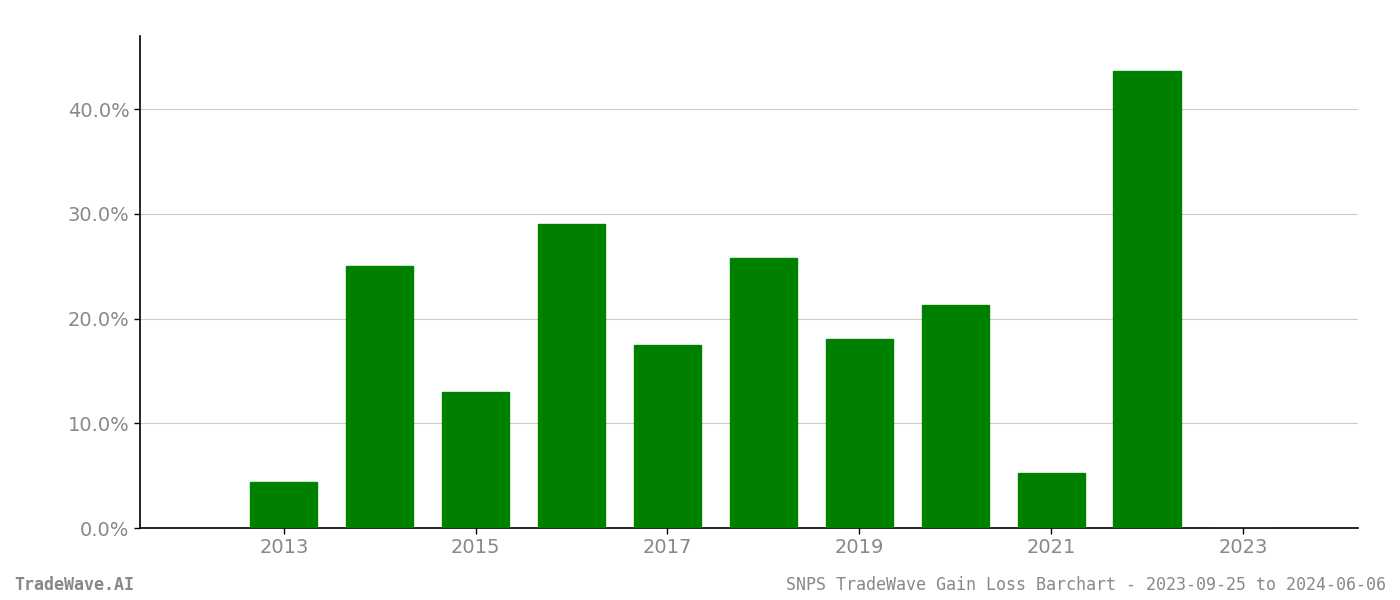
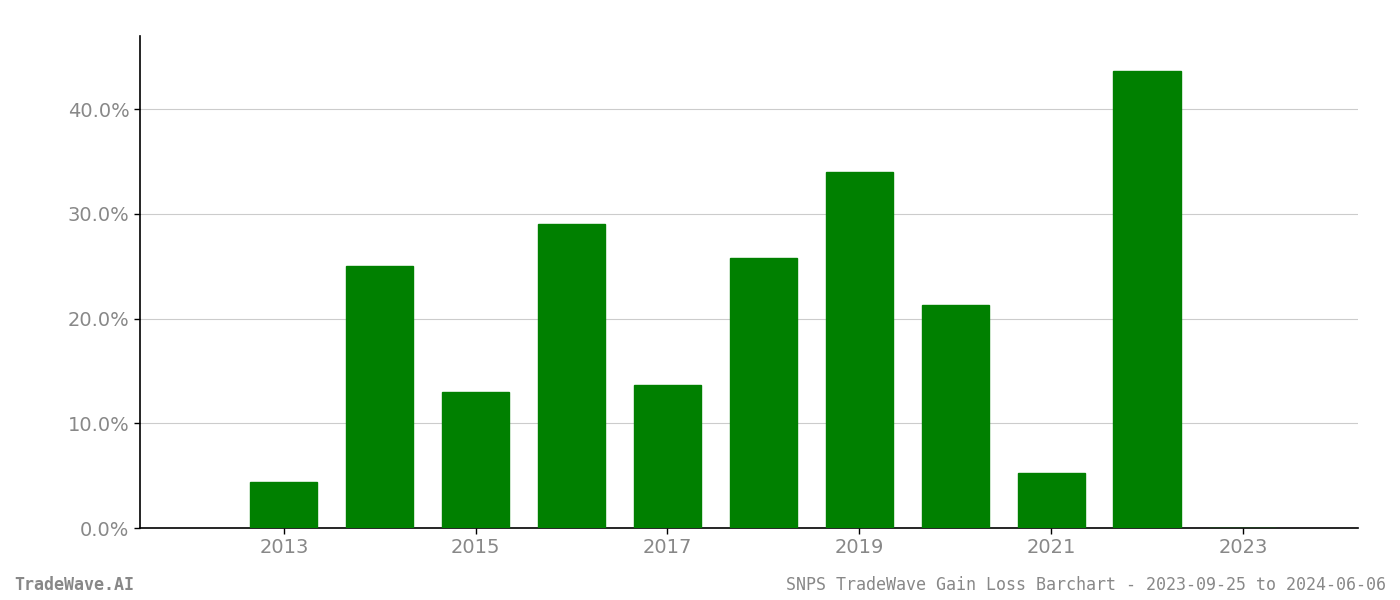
2017: 17.5% -> 13.7%
2019: 18.1% -> 34.0%
